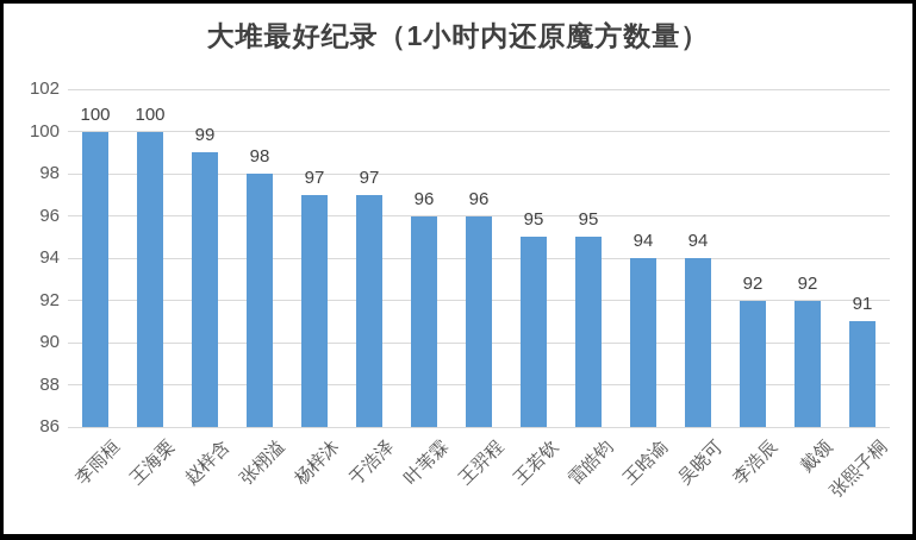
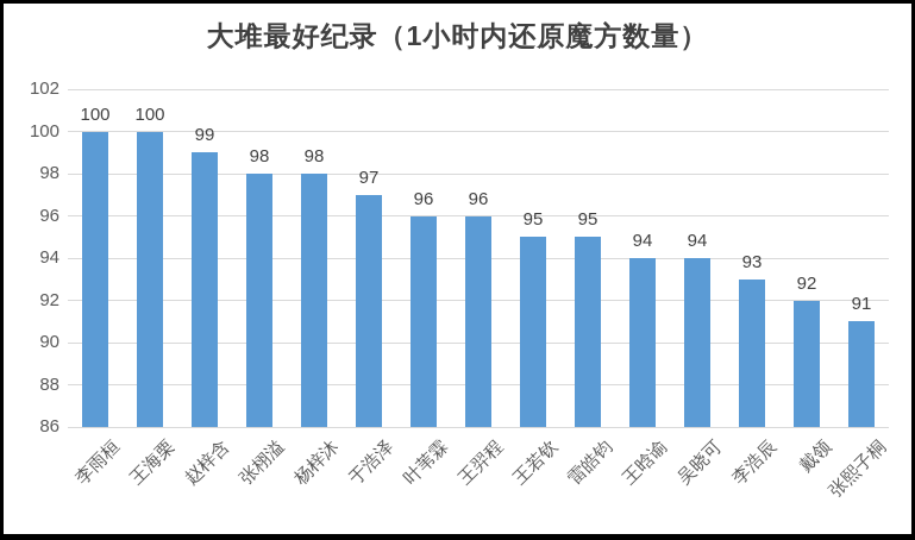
杨梓沐: 97 -> 98
李浩辰: 92 -> 93
